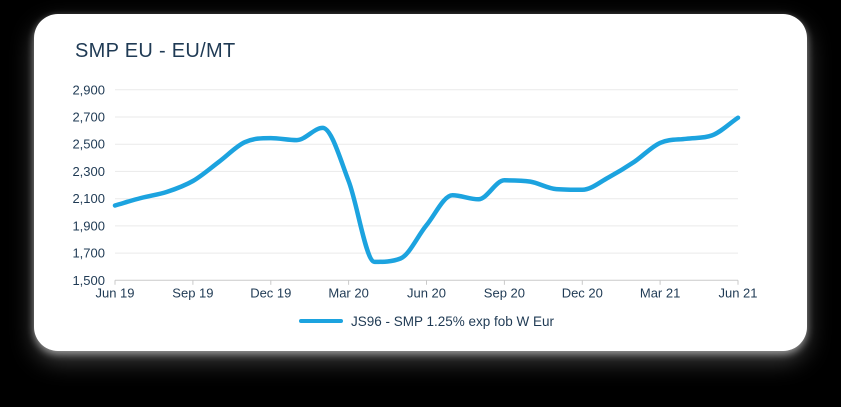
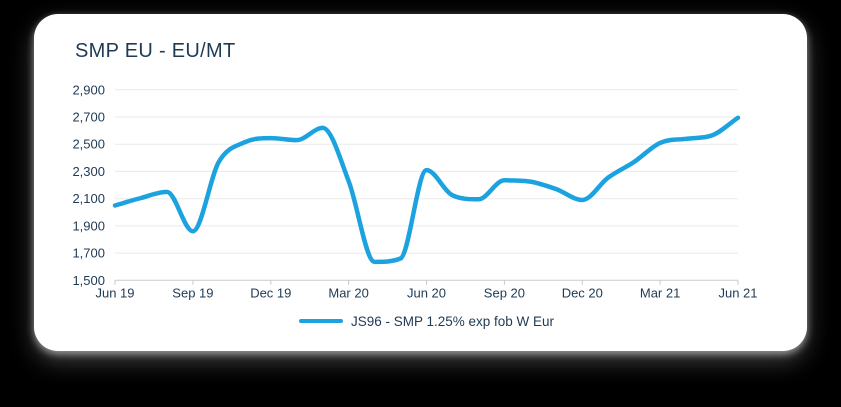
Sep 19: 2230 -> 1860
Jun 20: 1900 -> 2310
Dec 20: 2160 -> 2090
